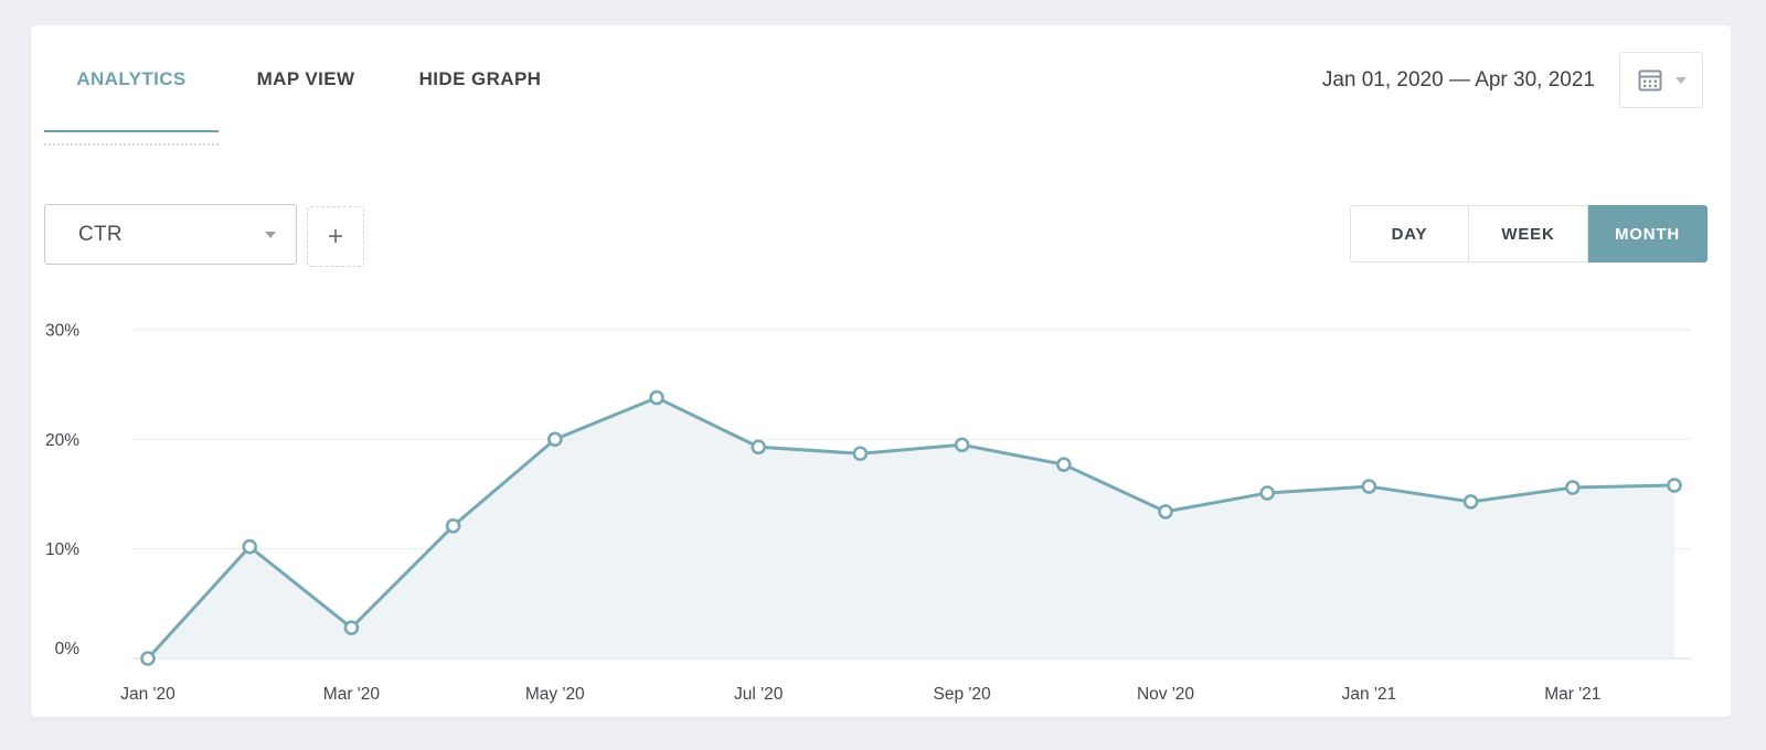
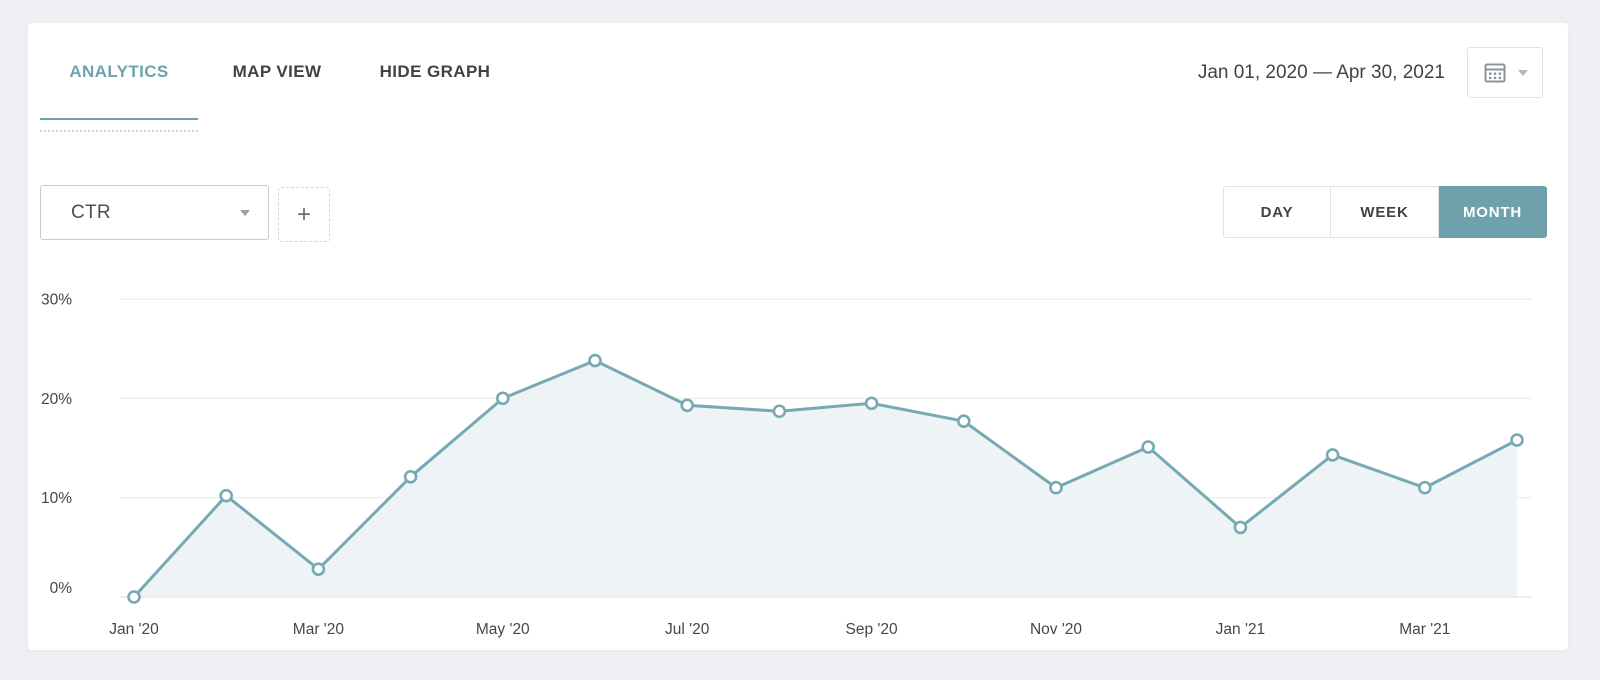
Nov '20: 13% -> 11%
Jan '21: 16% -> 7%
Mar '21: 16% -> 11%
